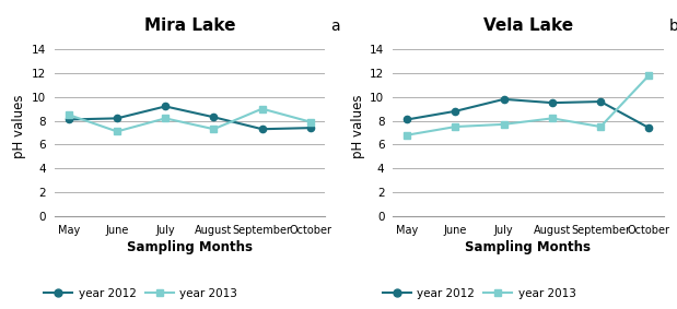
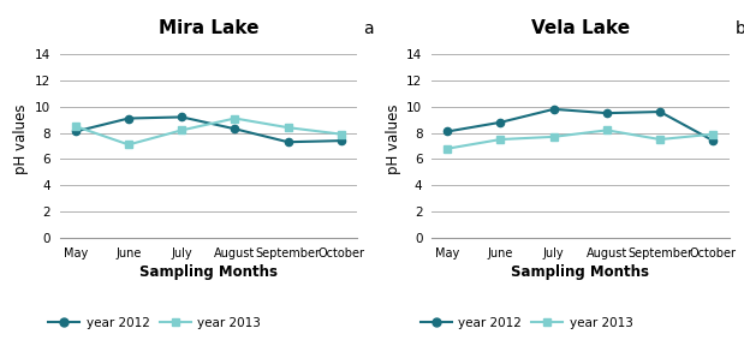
Mira Lake/year 2012/June: 8.2 -> 9.1
Mira Lake/year 2013/August: 7.3 -> 9.1
Mira Lake/year 2013/September: 9.0 -> 8.4
Vela Lake/year 2013/October: 11.8 -> 7.9
